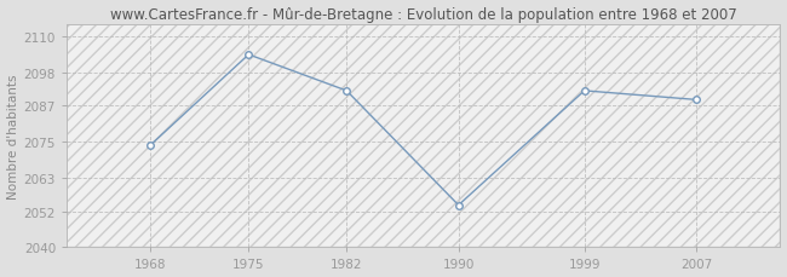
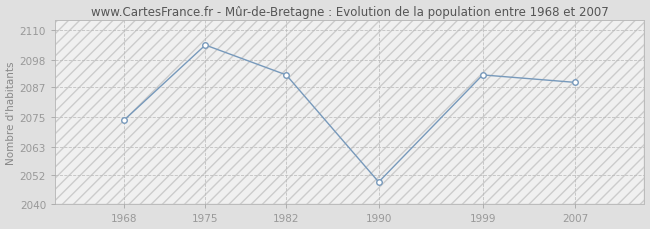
1990: 2054 -> 2049
